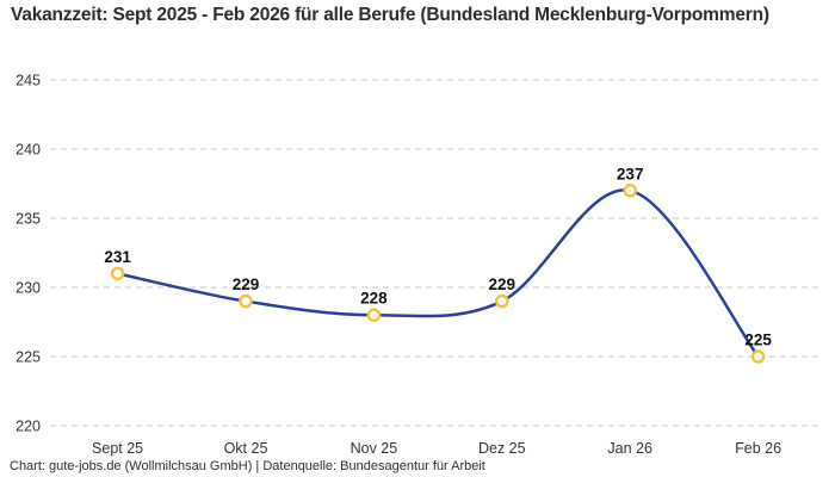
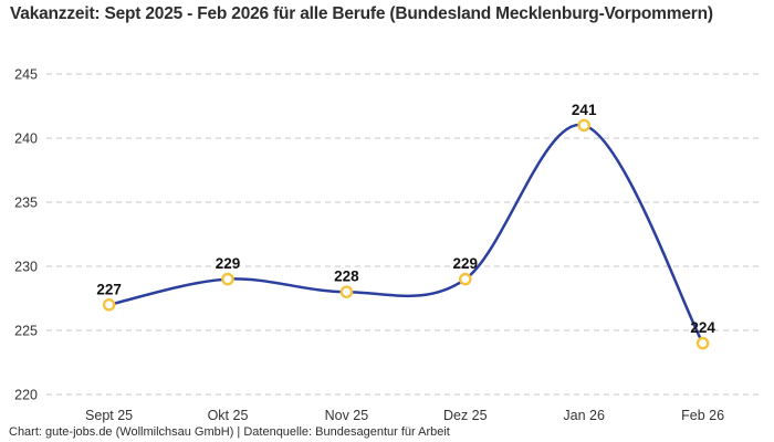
Sept 25: 231 -> 227
Jan 26: 237 -> 241
Feb 26: 225 -> 224
